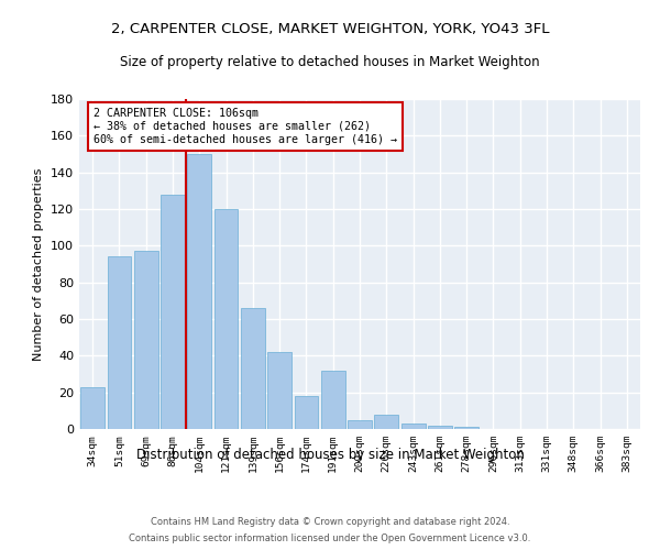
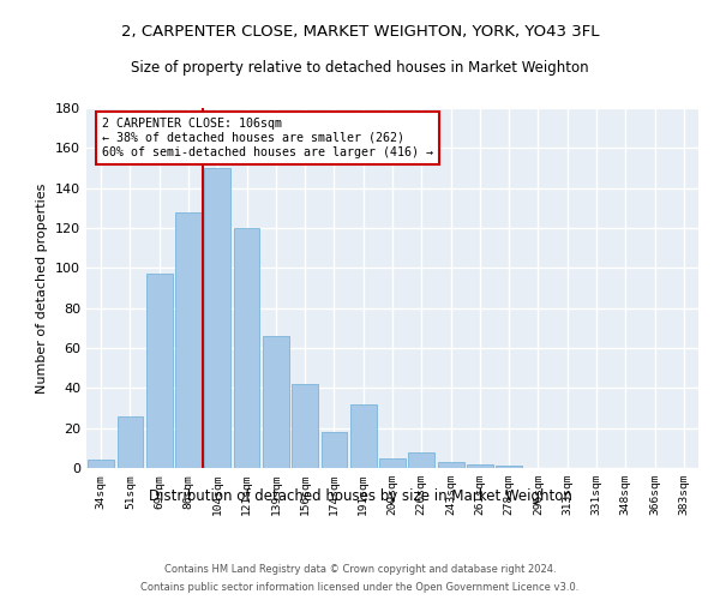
34sqm: 23 -> 4
51sqm: 94 -> 26
